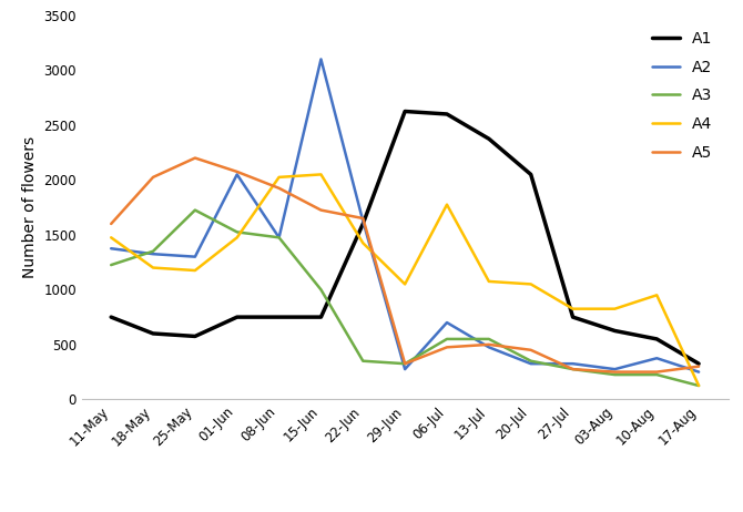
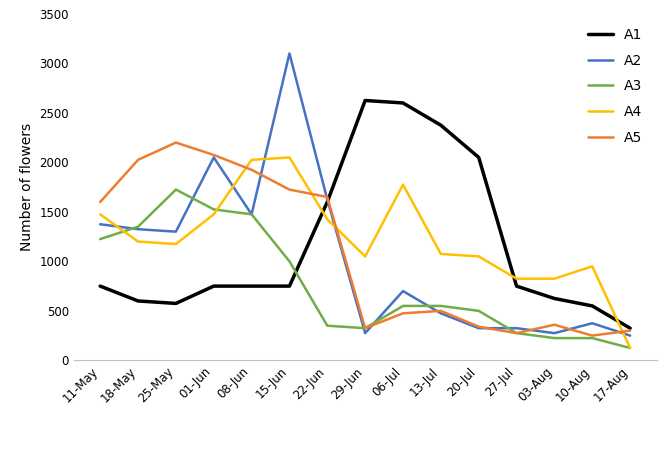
A3/20-Jul: 350 -> 500
A5/20-Jul: 450 -> 340
A5/03-Aug: 250 -> 360
